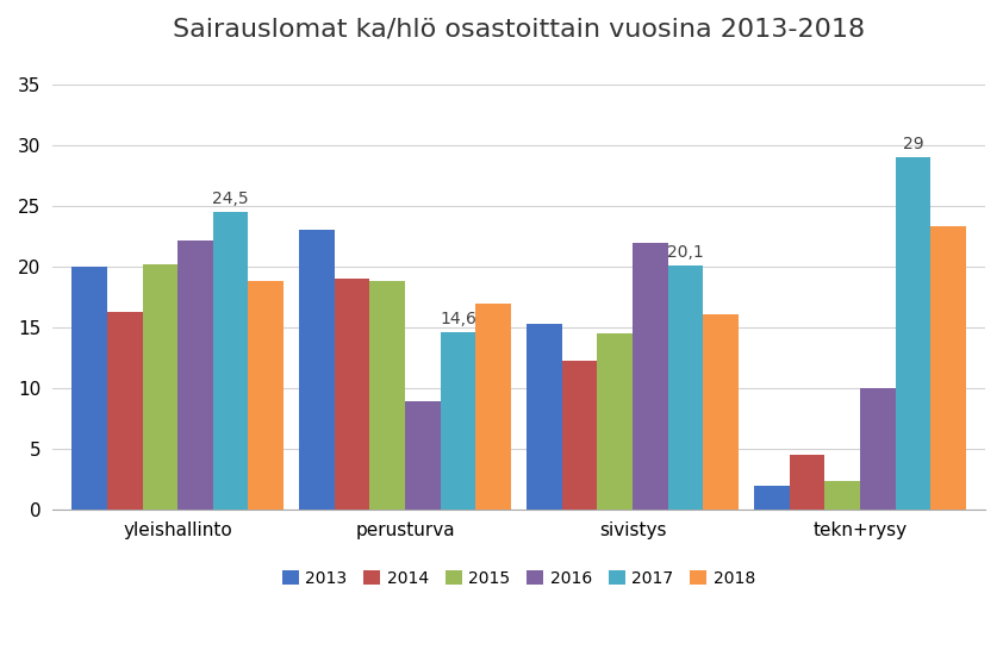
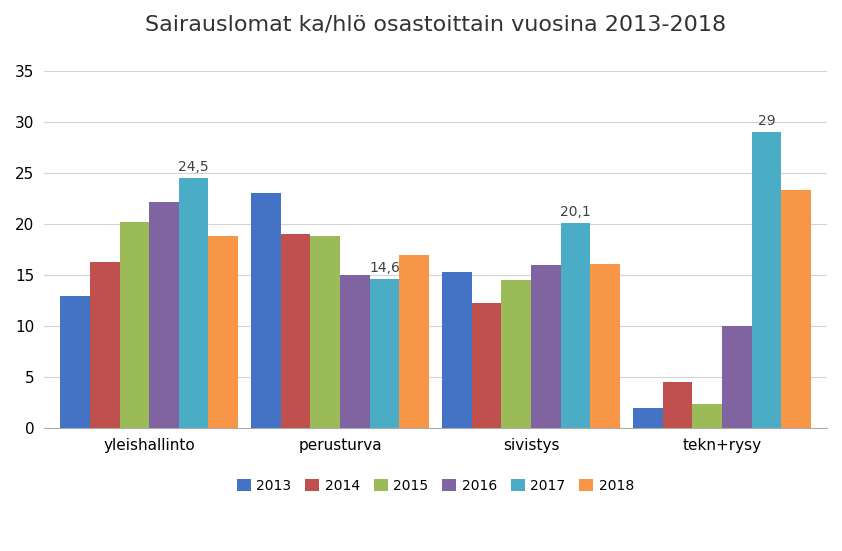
2013/yleishallinto: 20.0 -> 13.0
2016/perusturva: 9.0 -> 15.0
2016/sivistys: 22.0 -> 16.0
